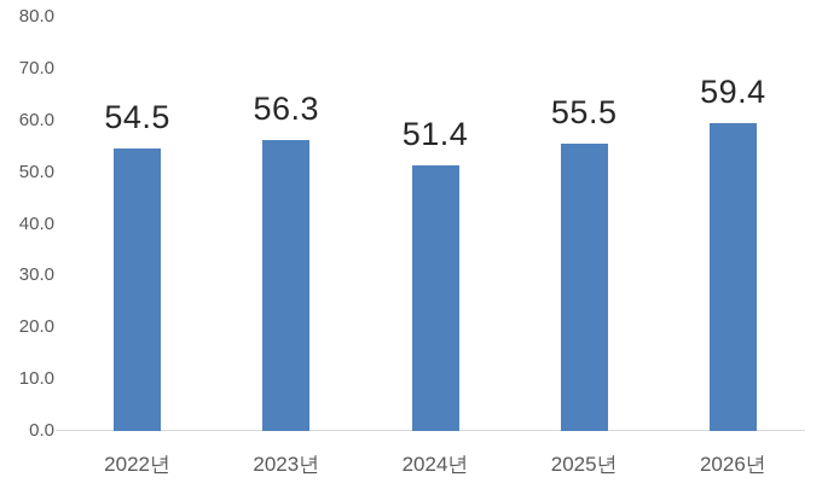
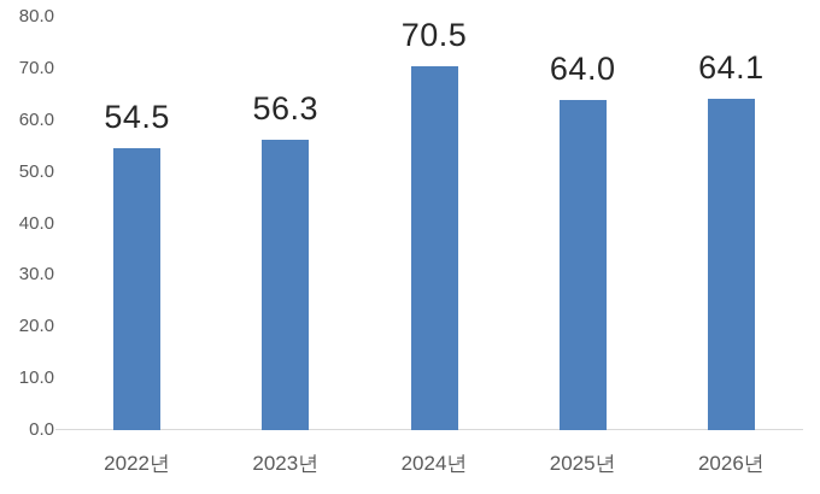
2024년: 51.4 -> 70.5
2025년: 55.5 -> 64.0
2026년: 59.4 -> 64.1
